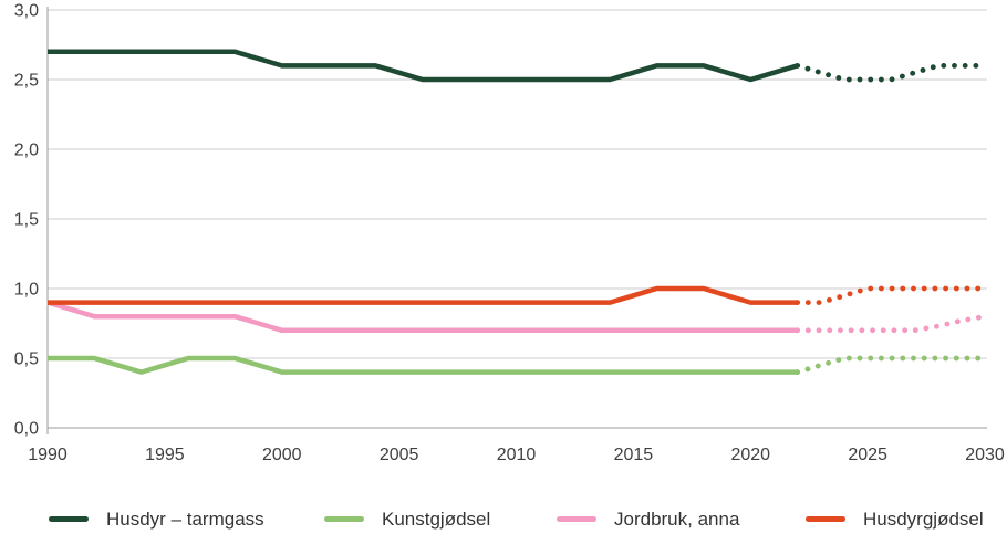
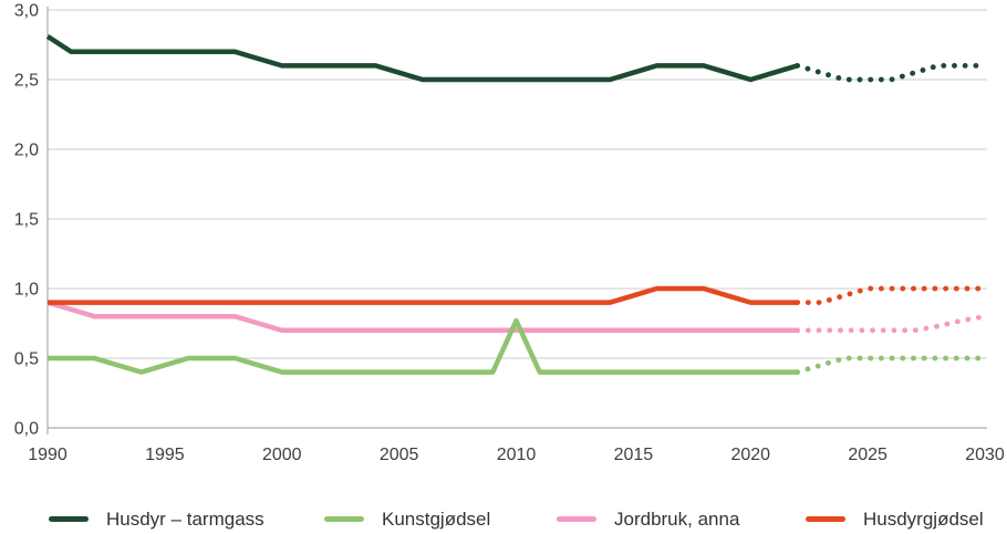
Husdyr – tarmgass/1990: 2,70 -> 2,81
Kunstgjødsel/2010: 0,40 -> 0,77
